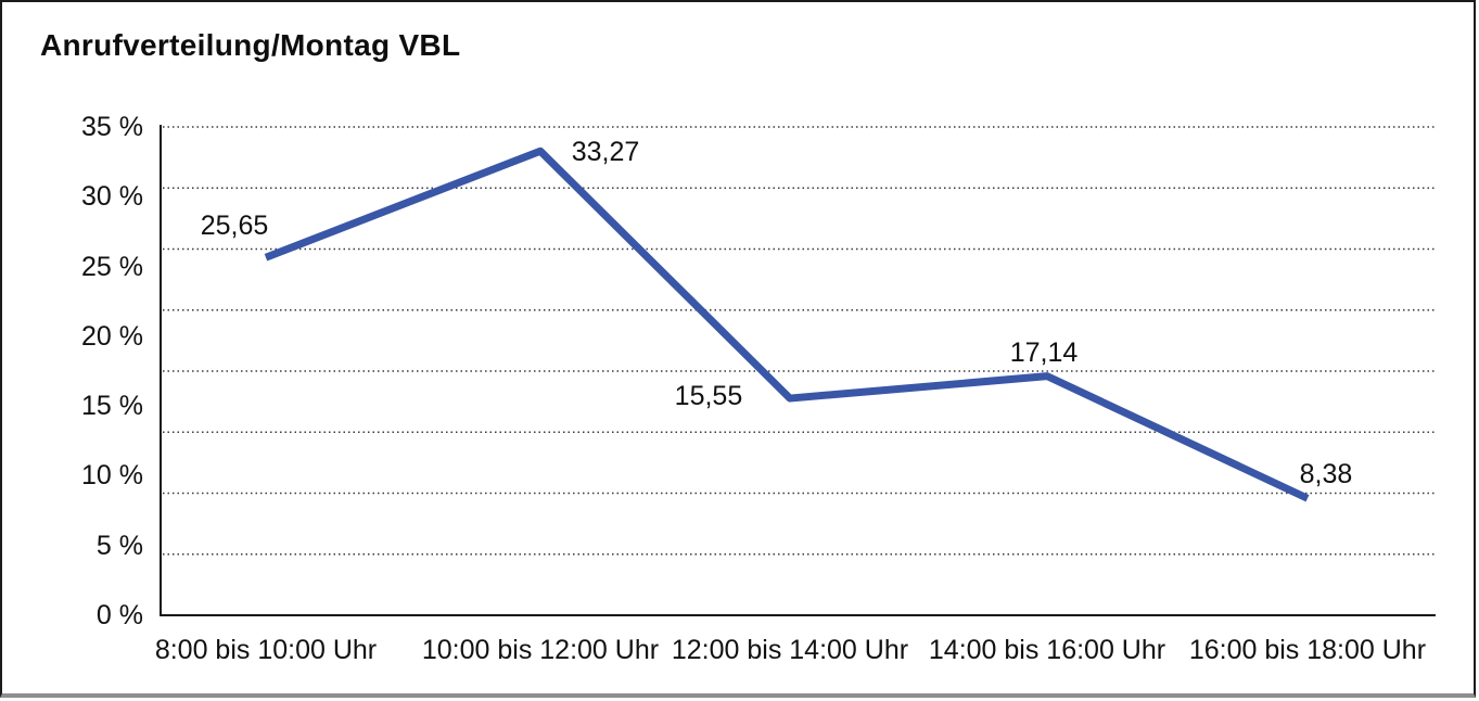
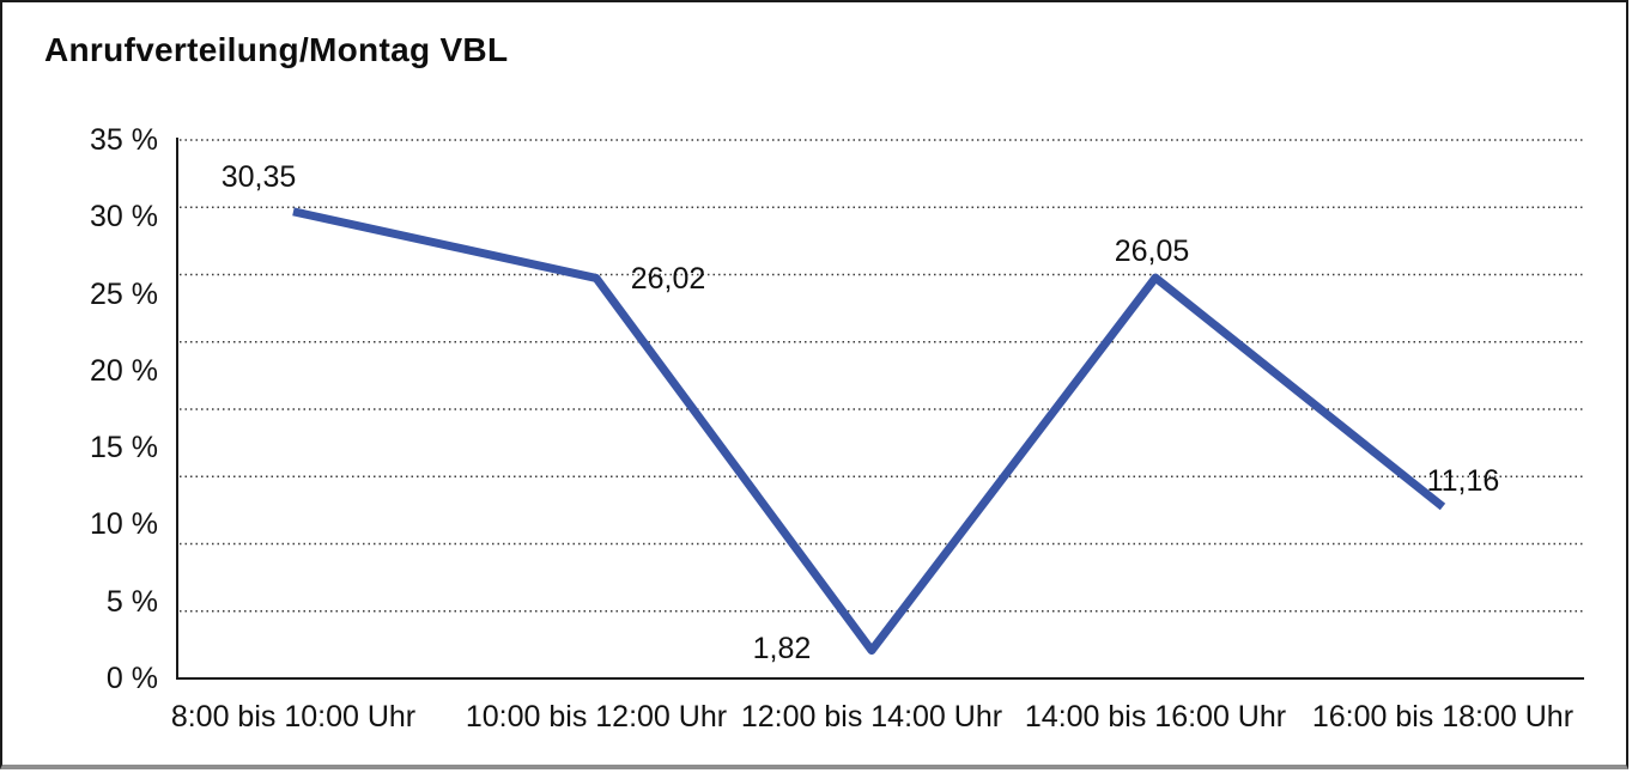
8:00 bis 10:00 Uhr: 25,65 -> 30,35
10:00 bis 12:00 Uhr: 33,27 -> 26,02
12:00 bis 14:00 Uhr: 15,55 -> 1,82
14:00 bis 16:00 Uhr: 17,14 -> 26,05
16:00 bis 18:00 Uhr: 8,38 -> 11,16
